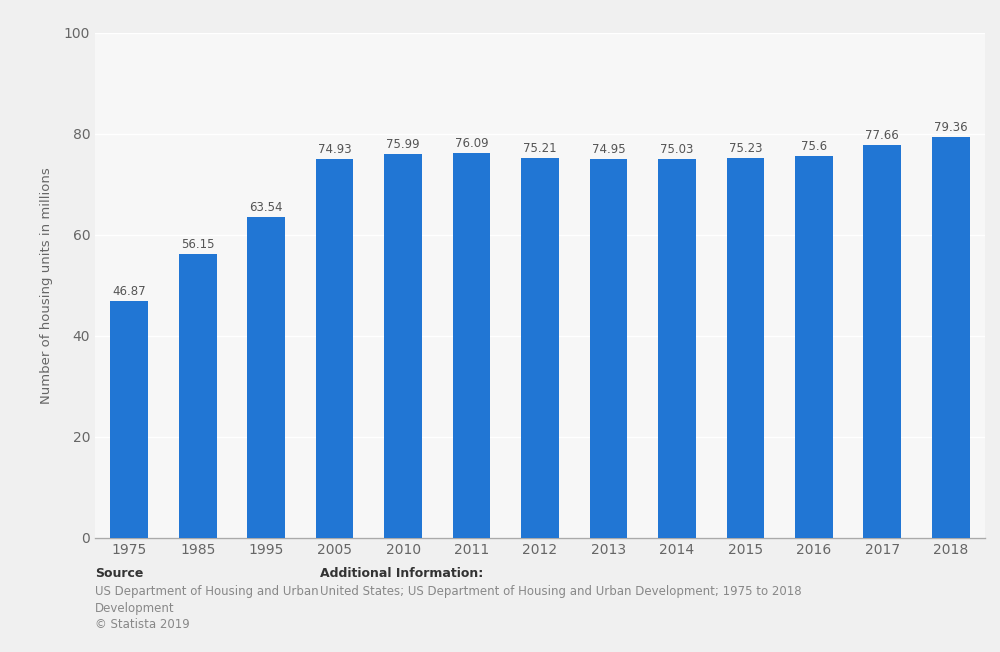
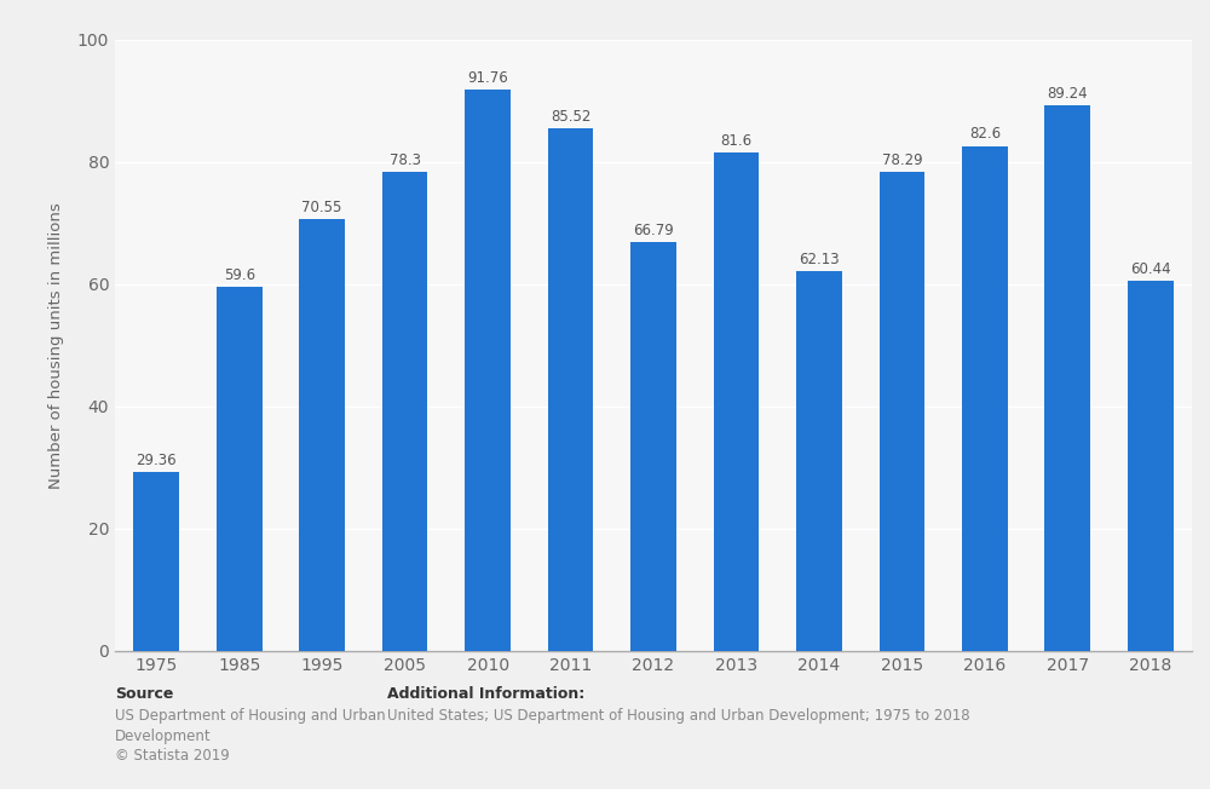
1975: 46.87 -> 29.36
1985: 56.15 -> 59.6
1995: 63.54 -> 70.55
2005: 74.93 -> 78.3
2010: 75.99 -> 91.76
2011: 76.09 -> 85.52
2012: 75.21 -> 66.79
2013: 74.95 -> 81.6
2014: 75.03 -> 62.13
2015: 75.23 -> 78.29
2016: 75.6 -> 82.6
2017: 77.66 -> 89.24
2018: 79.36 -> 60.44
